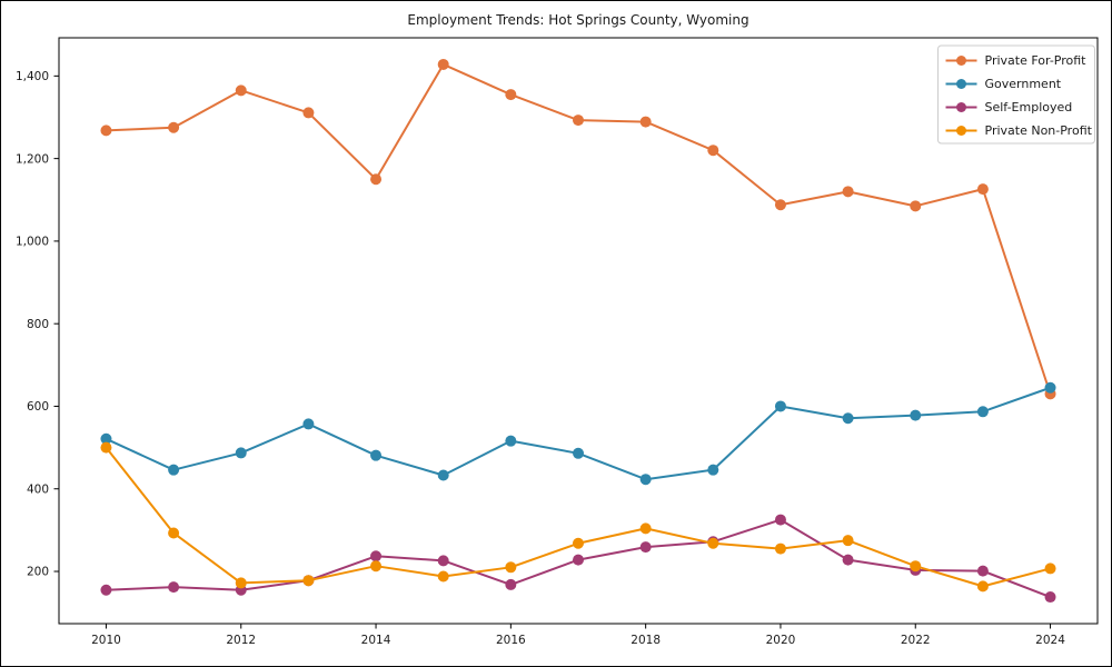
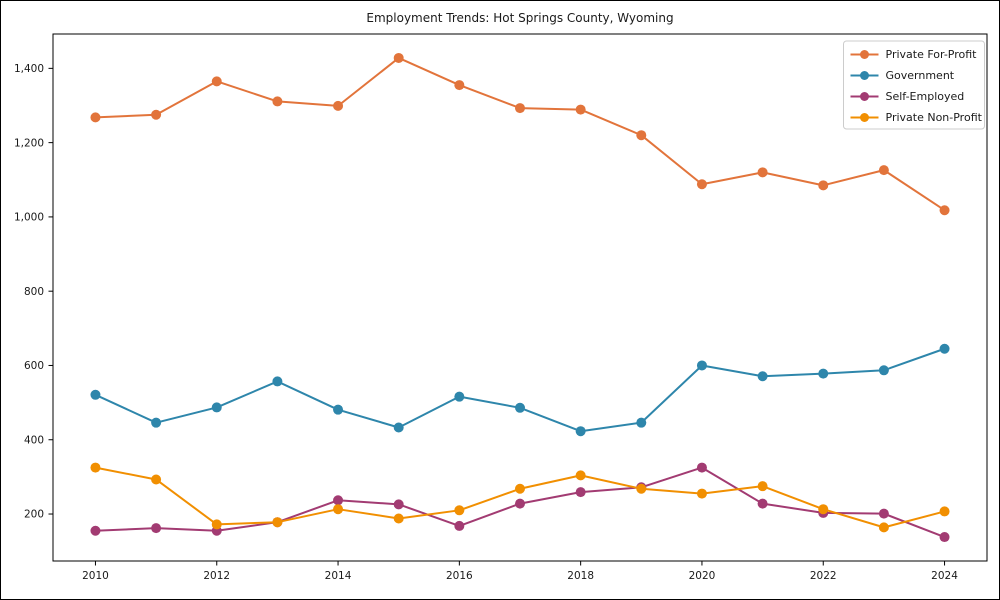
Private Non-Profit/2010: 500 -> 320
Private For-Profit/2014: 1150 -> 1300
Private For-Profit/2024: 630 -> 1020
